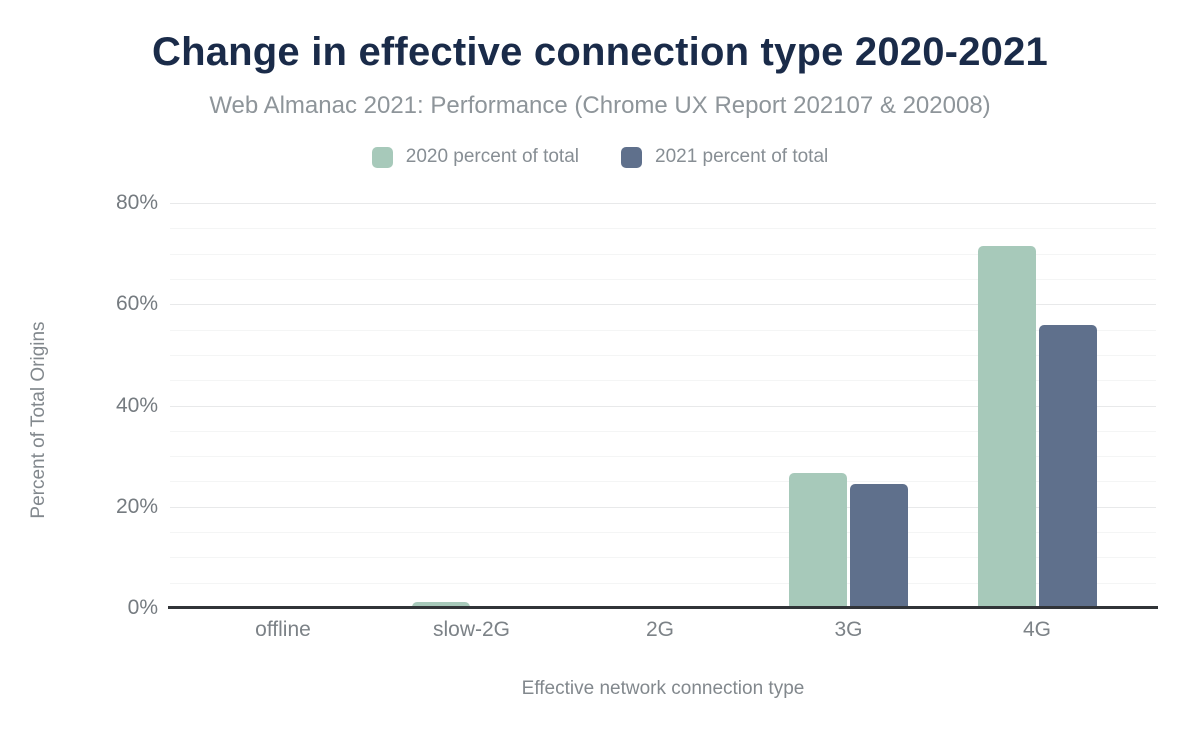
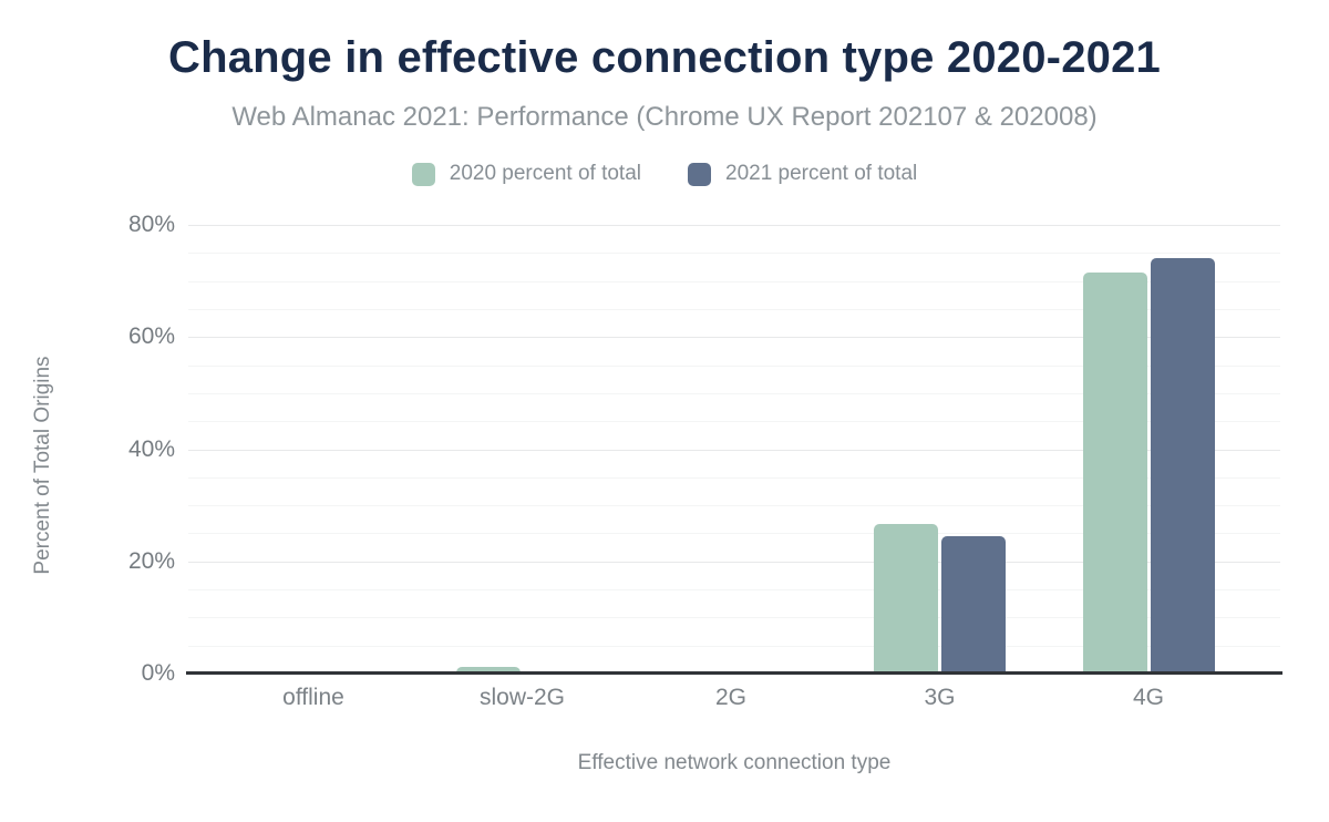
2021 percent of total/4G: 56% -> 74%
